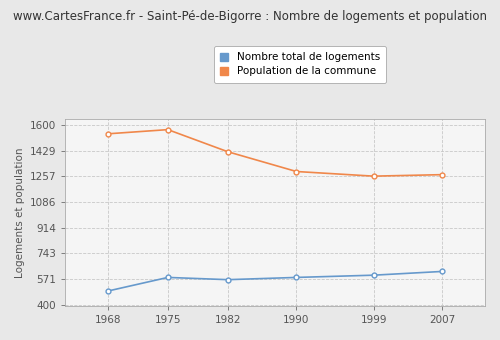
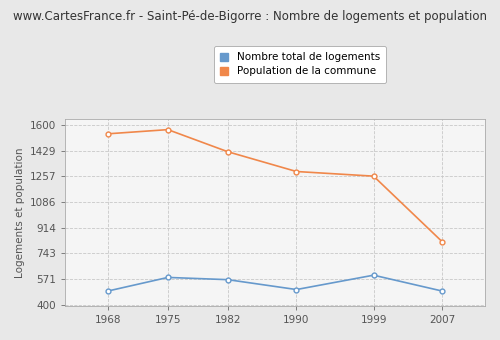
Nombre total de logements/1990: 580 -> 500
Nombre total de logements/2007: 620 -> 490
Population de la commune/2007: 1270 -> 820
